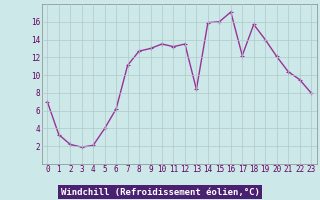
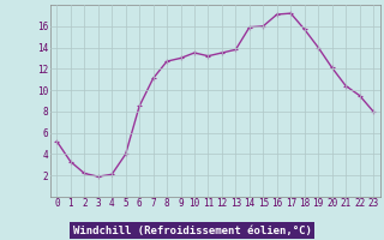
0: 7.0 -> 5.2
6: 6.2 -> 8.5
13: 8.4 -> 13.8
17: 12.2 -> 17.2
